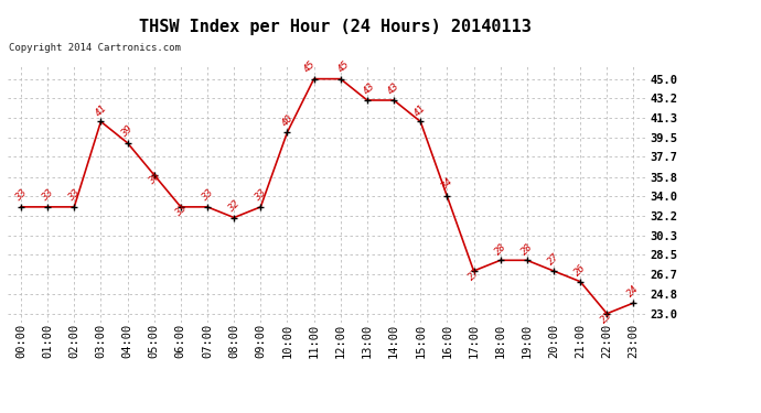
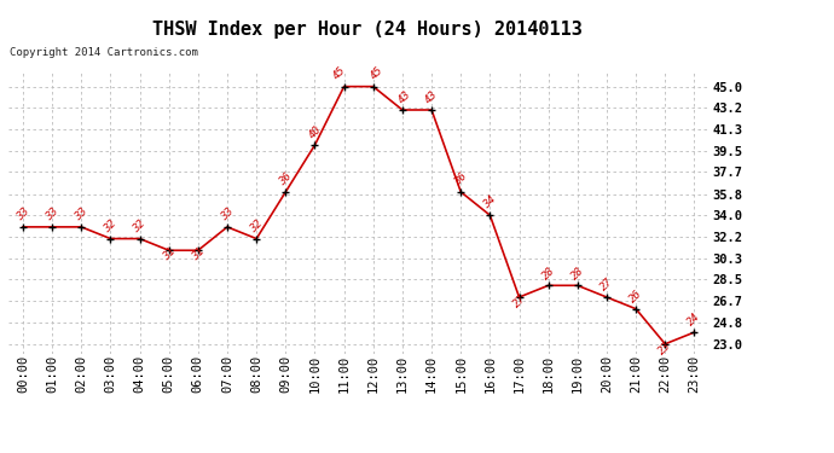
03:00: 41 -> 32
04:00: 39 -> 32
05:00: 36 -> 31
06:00: 33 -> 31
09:00: 33 -> 36
15:00: 41 -> 36
